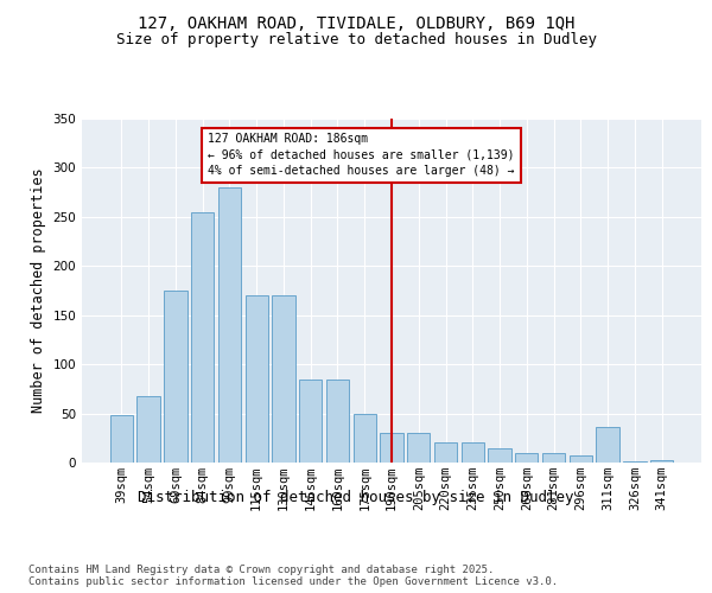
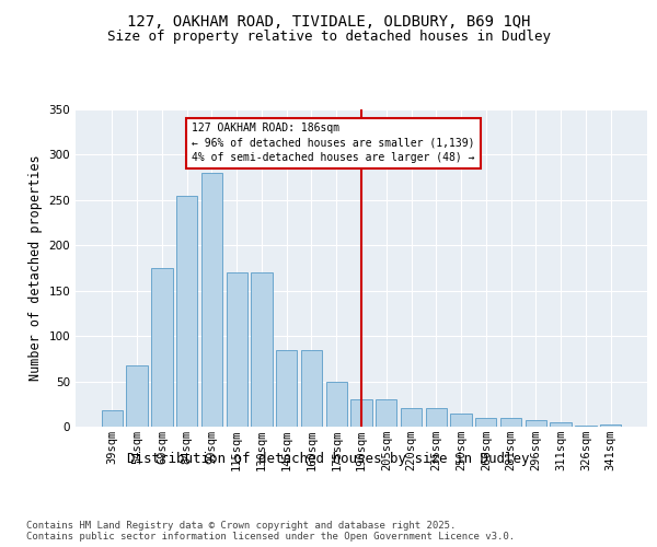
39sqm: 48 -> 18
311sqm: 36 -> 5
